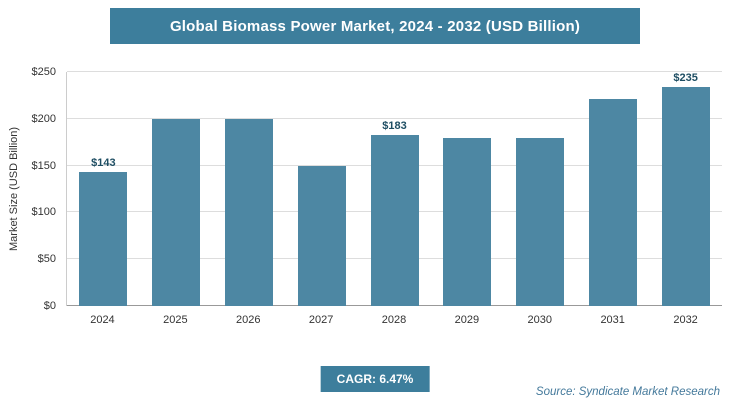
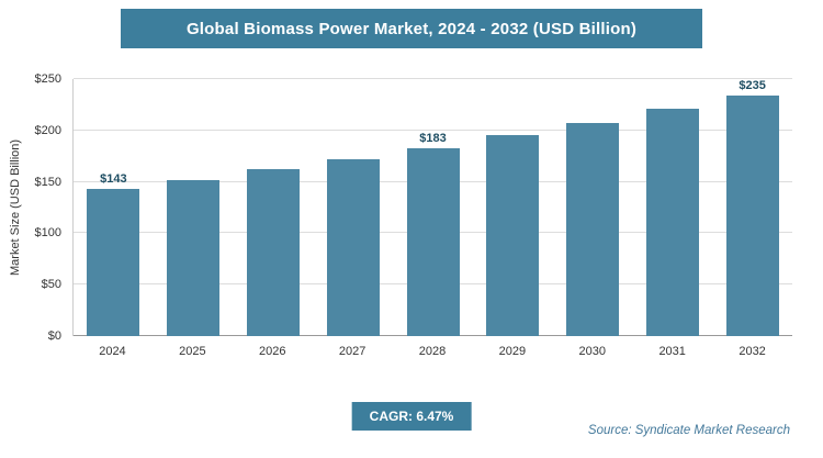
2025: $200 -> $150
2026: $200 -> $160
2027: $150 -> $170
2029: $180 -> $200
2030: $180 -> $210
